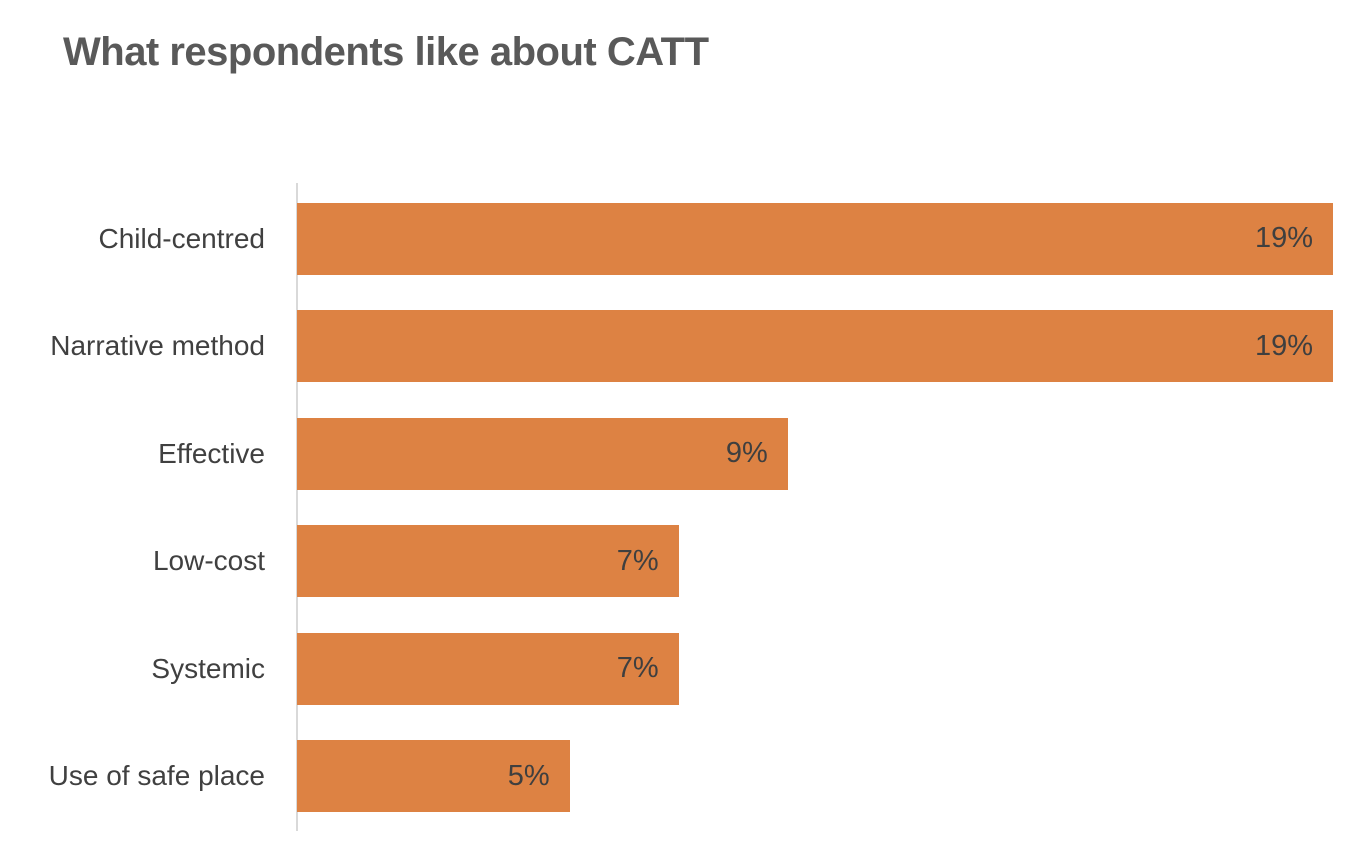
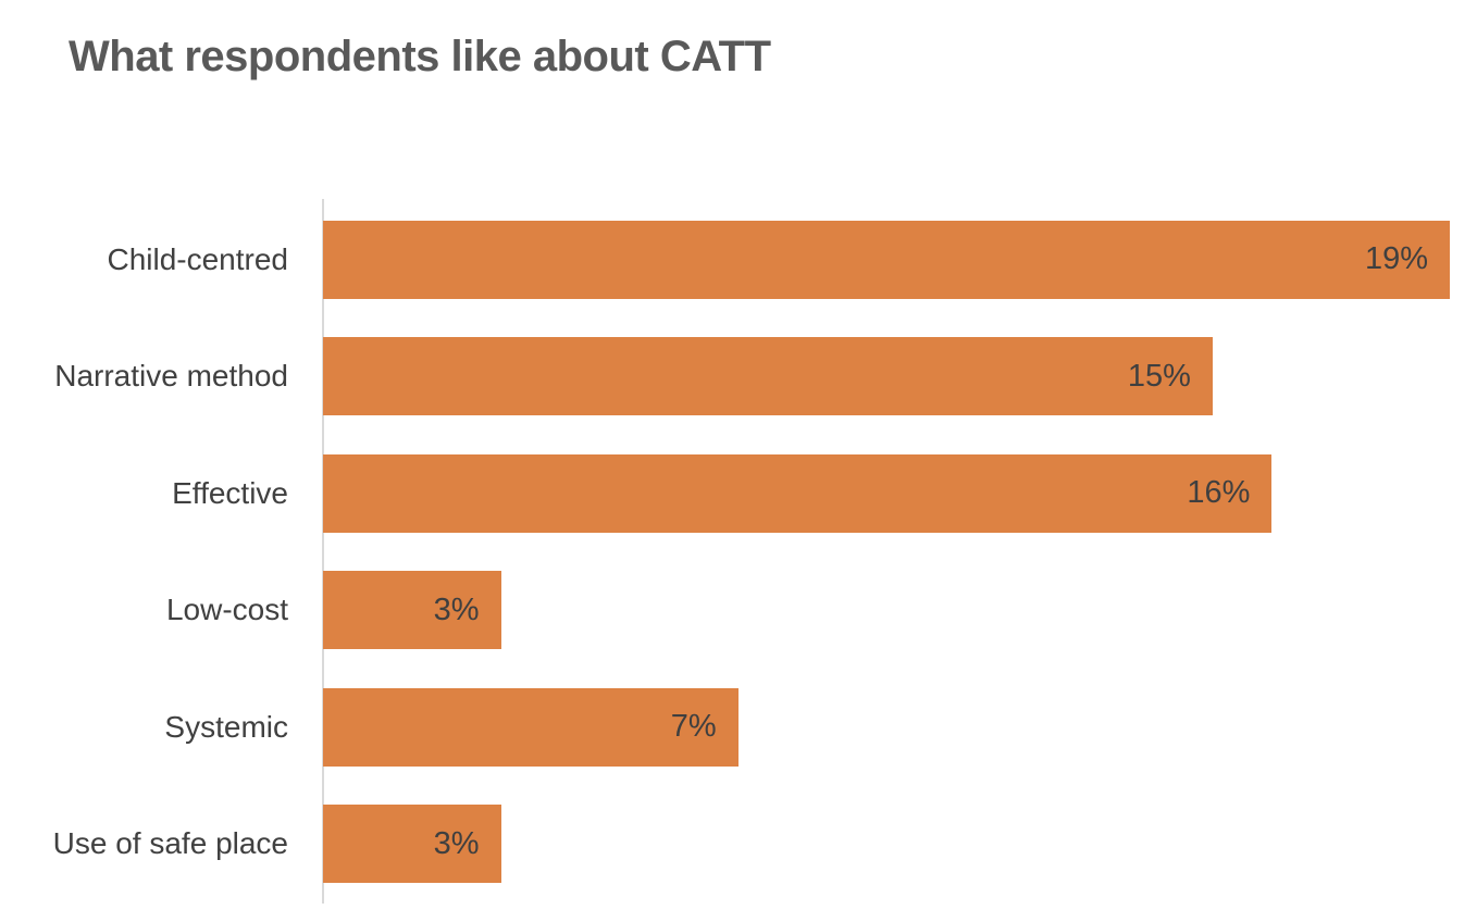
Narrative method: 19% -> 15%
Effective: 9% -> 16%
Low-cost: 7% -> 3%
Use of safe place: 5% -> 3%
